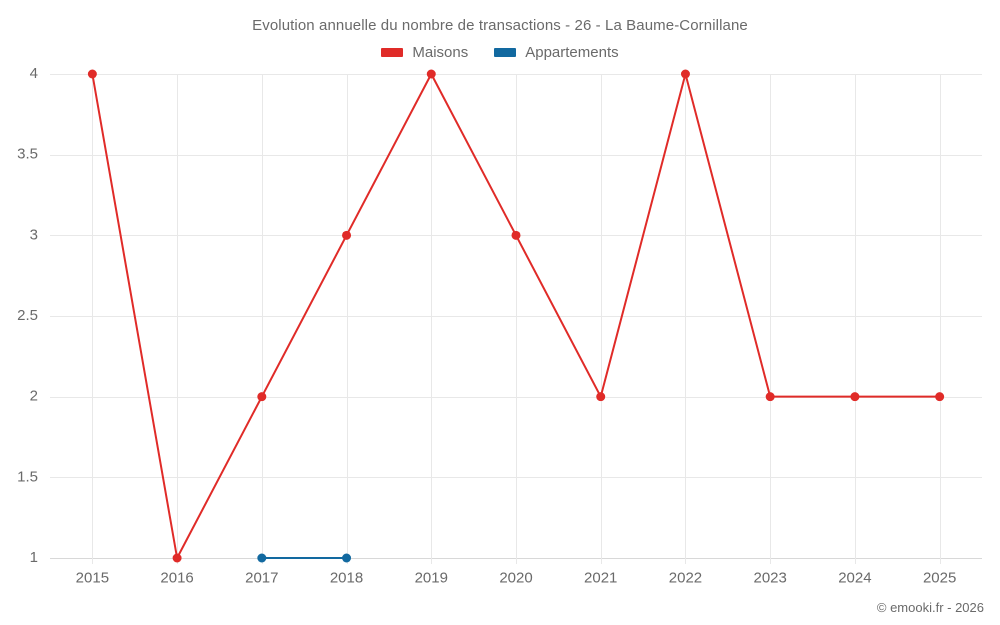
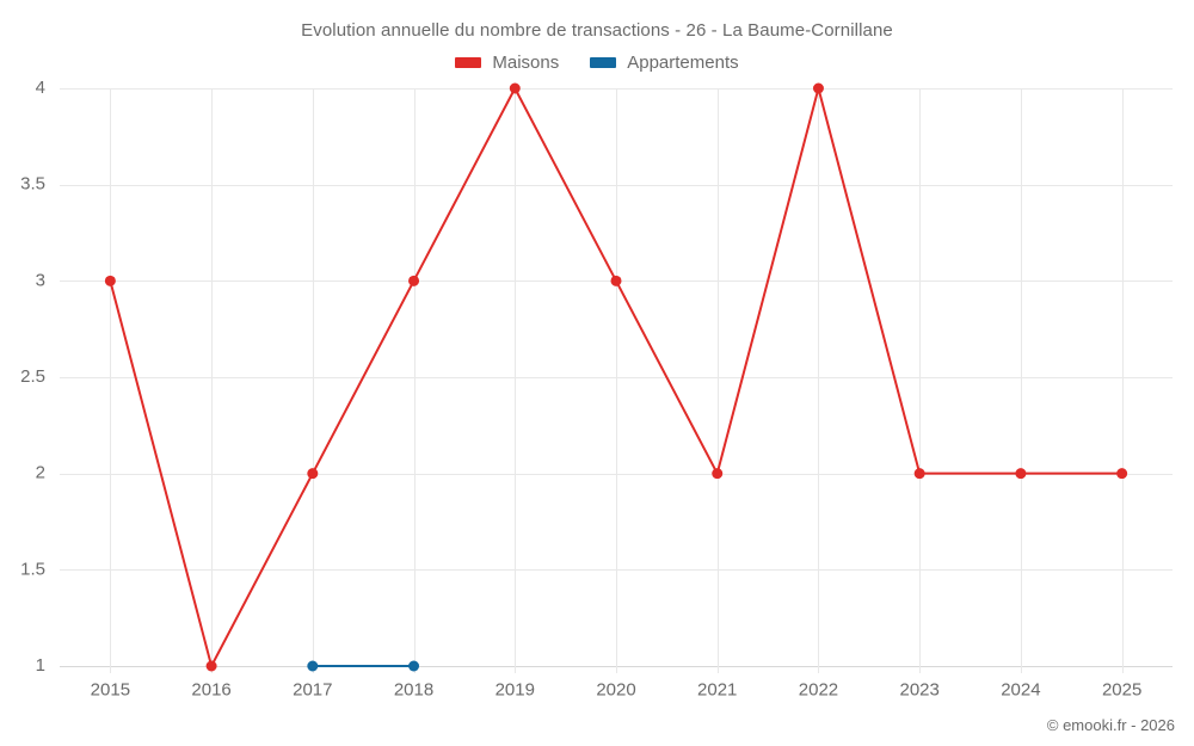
Maisons/2015: 4 -> 3
